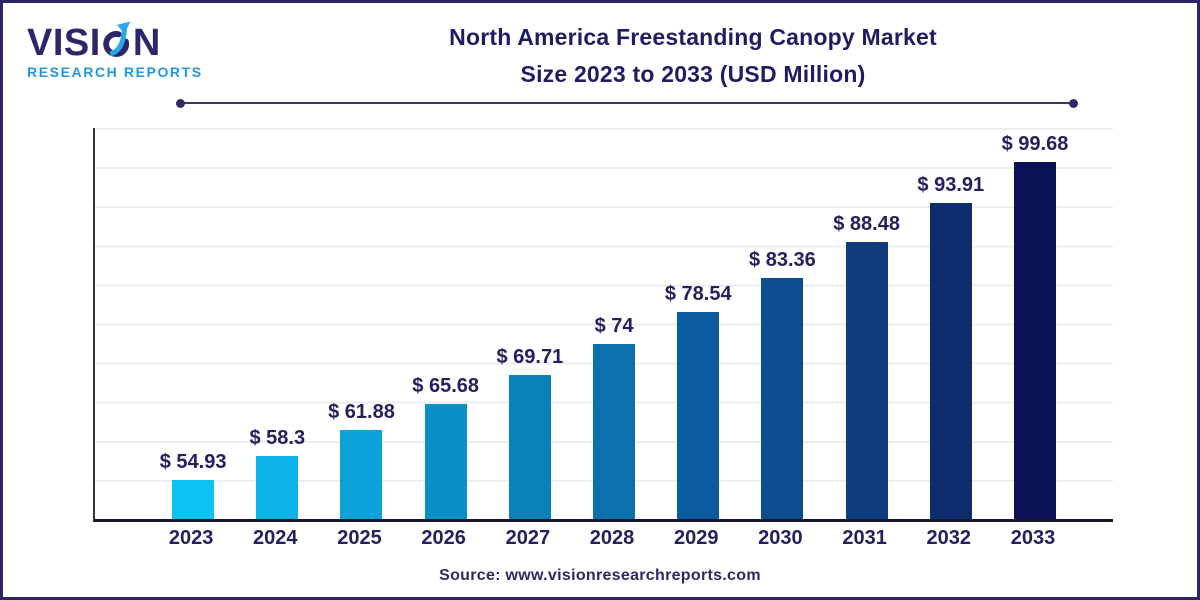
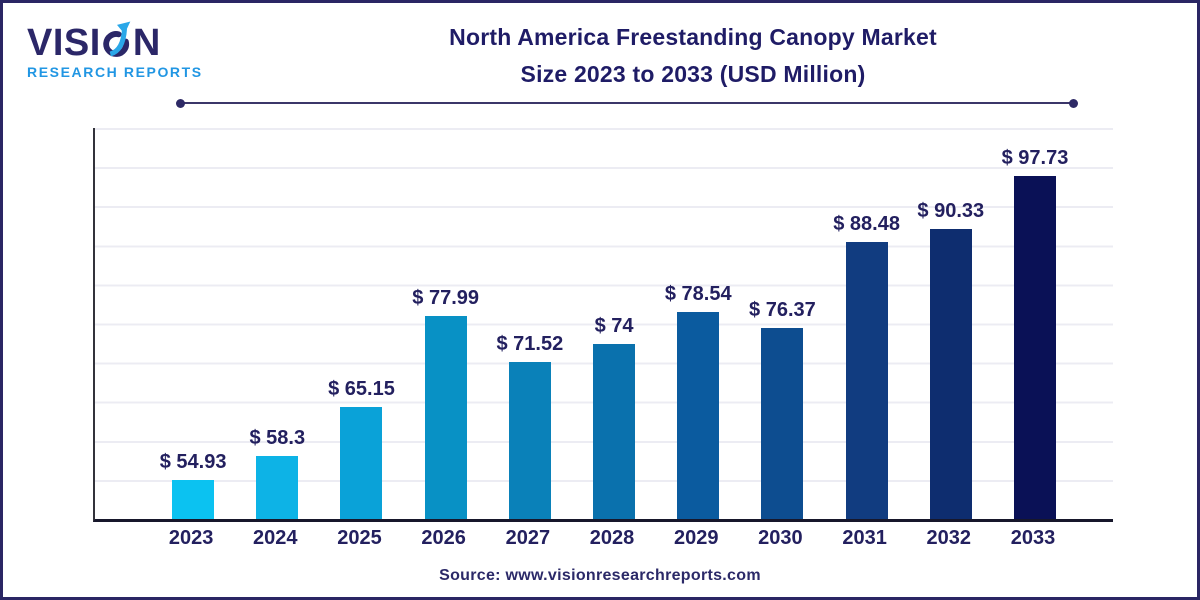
2025: 61.88 -> 65.15
2026: 65.68 -> 77.99
2027: 69.71 -> 71.52
2030: 83.36 -> 76.37
2032: 93.91 -> 90.33
2033: 99.68 -> 97.73
